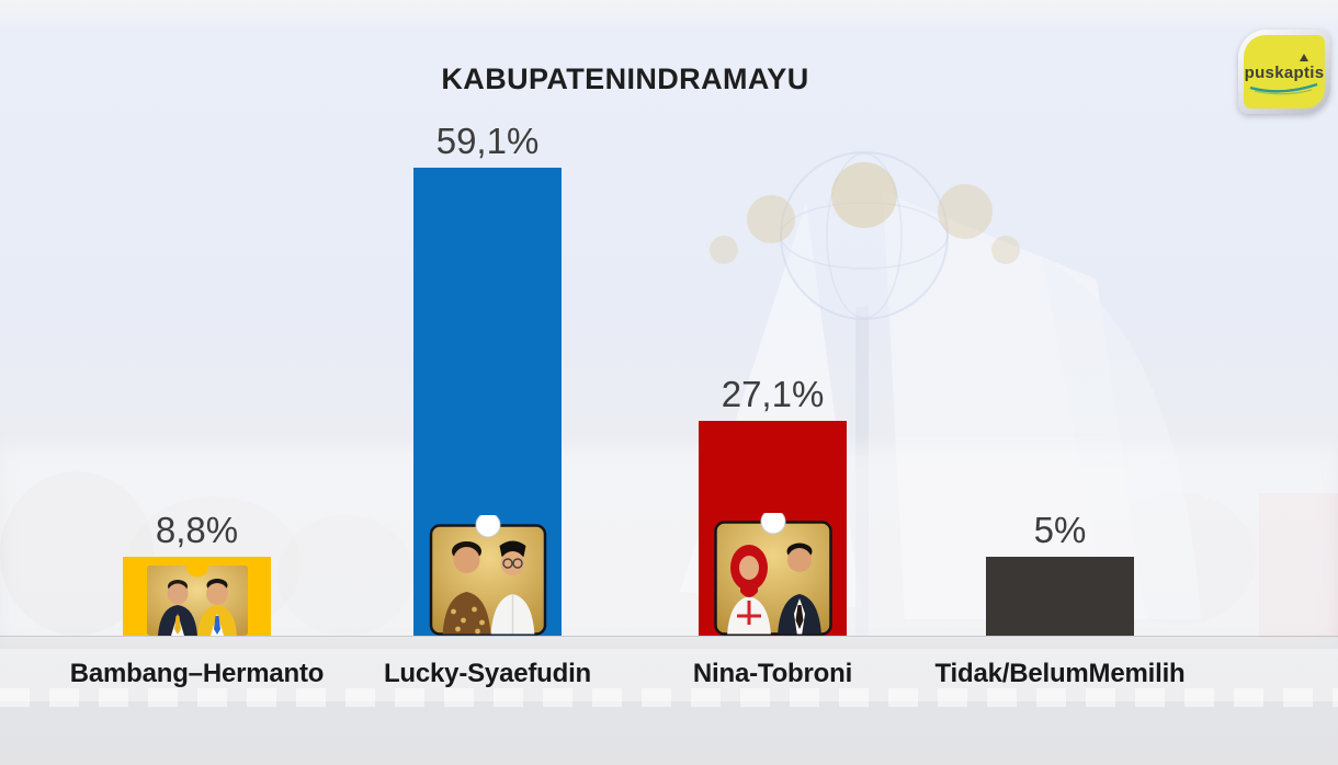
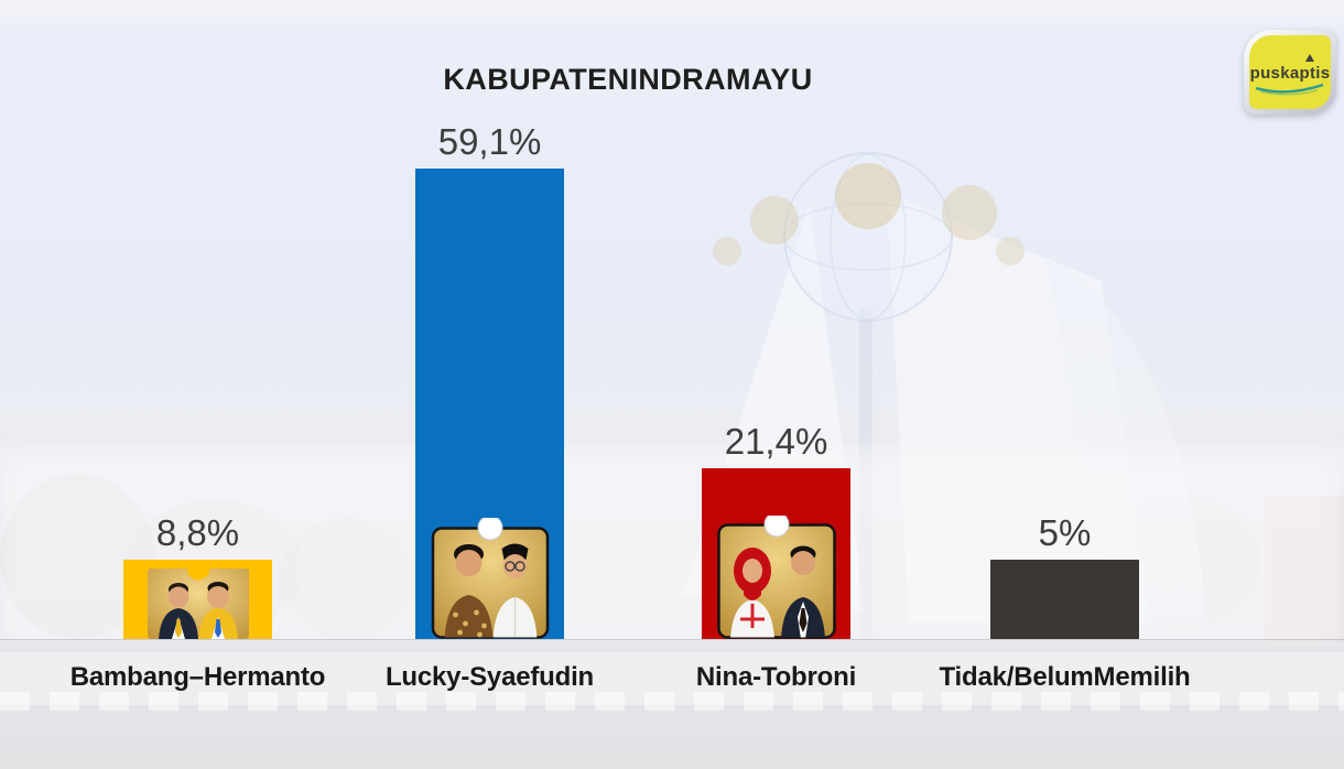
Nina-Tobroni: 27,1% -> 21,4%
